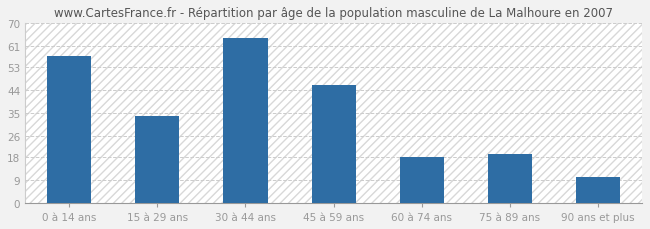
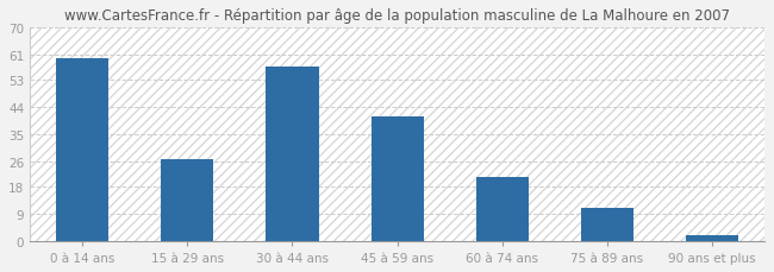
0 à 14 ans: 57 -> 60
15 à 29 ans: 34 -> 27
30 à 44 ans: 64 -> 57
45 à 59 ans: 46 -> 41
60 à 74 ans: 18 -> 21
75 à 89 ans: 19 -> 11
90 ans et plus: 10 -> 2
